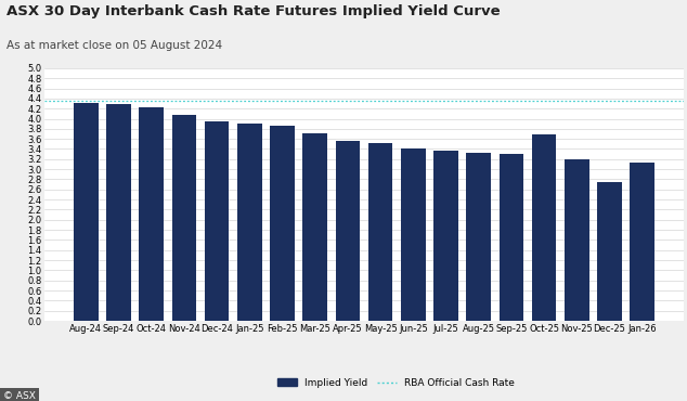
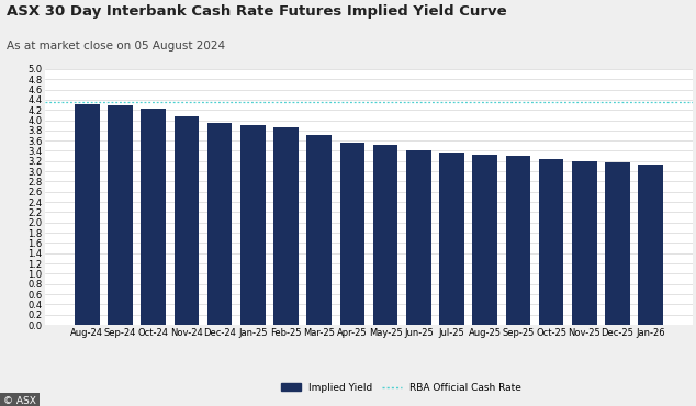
Oct-25: 3.70 -> 3.23
Dec-25: 2.75 -> 3.17
